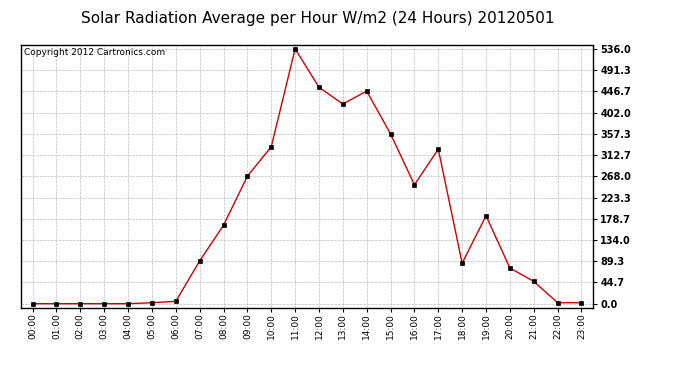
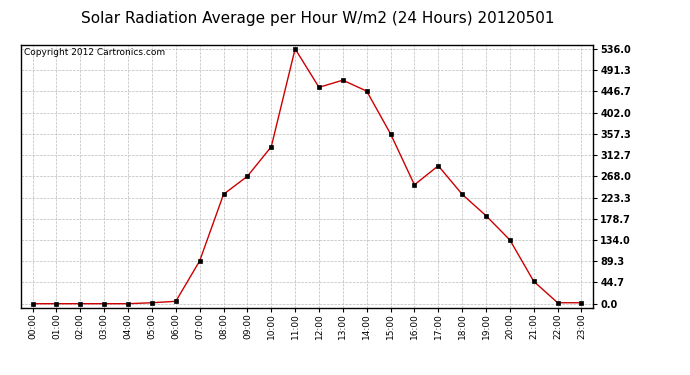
08:00: 165 -> 230
13:00: 420 -> 470
17:00: 325 -> 290
18:00: 85 -> 230
20:00: 75 -> 134
